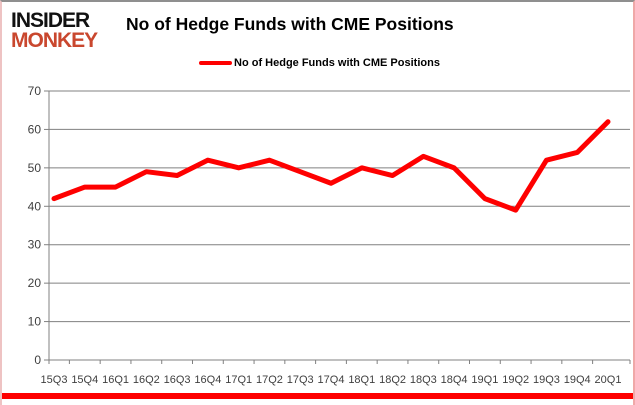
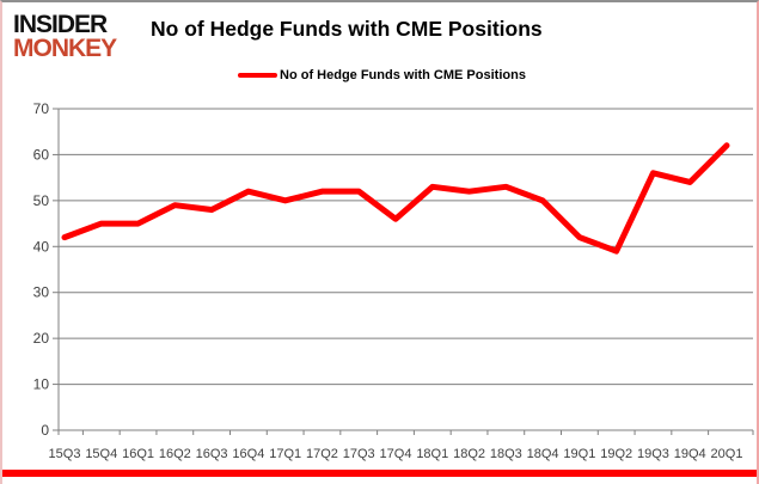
17Q3: 49 -> 52
18Q1: 50 -> 53
18Q2: 48 -> 52
19Q3: 52 -> 56
